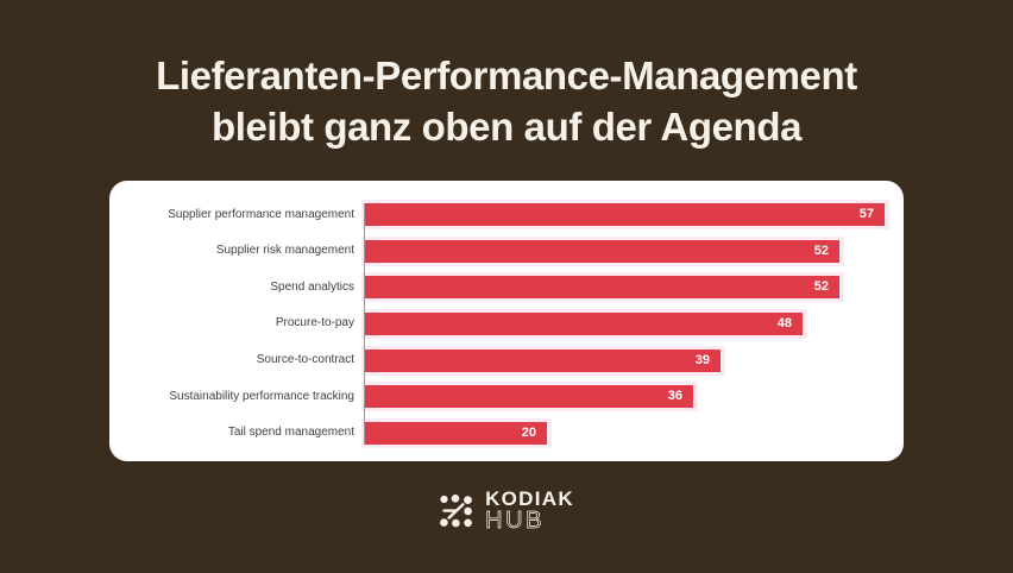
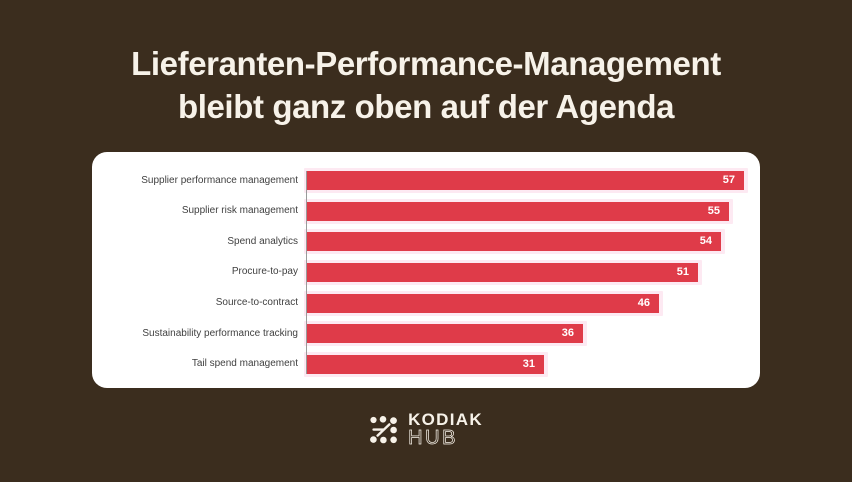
Supplier risk management: 52 -> 55
Spend analytics: 52 -> 54
Procure-to-pay: 48 -> 51
Source-to-contract: 39 -> 46
Tail spend management: 20 -> 31
